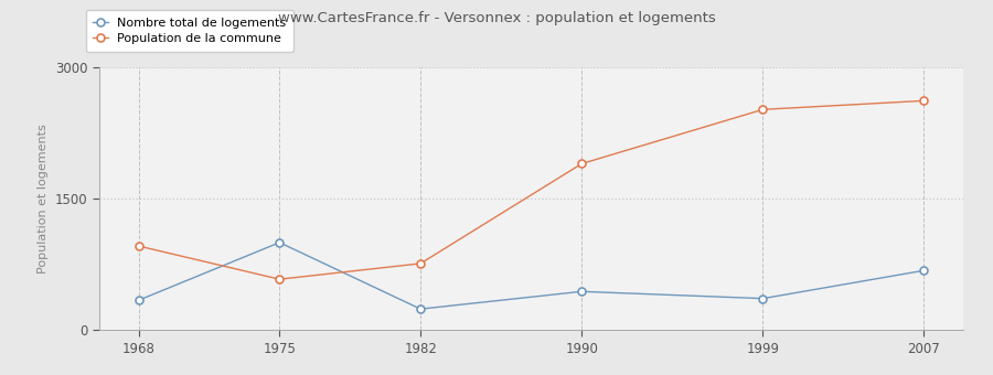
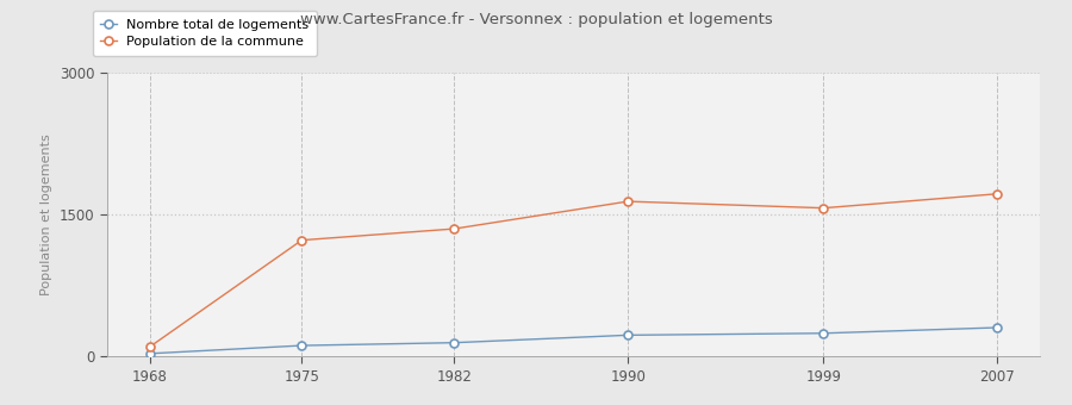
Nombre total de logements/1968: 340 -> 30
Population de la commune/1968: 960 -> 100
Nombre total de logements/1975: 1000 -> 120
Population de la commune/1975: 580 -> 1230
Nombre total de logements/1982: 240 -> 140
Population de la commune/1982: 760 -> 1350
Nombre total de logements/1990: 440 -> 220
Population de la commune/1990: 1900 -> 1640
Nombre total de logements/1999: 360 -> 240
Population de la commune/1999: 2520 -> 1570
Nombre total de logements/2007: 680 -> 300
Population de la commune/2007: 2620 -> 1720
